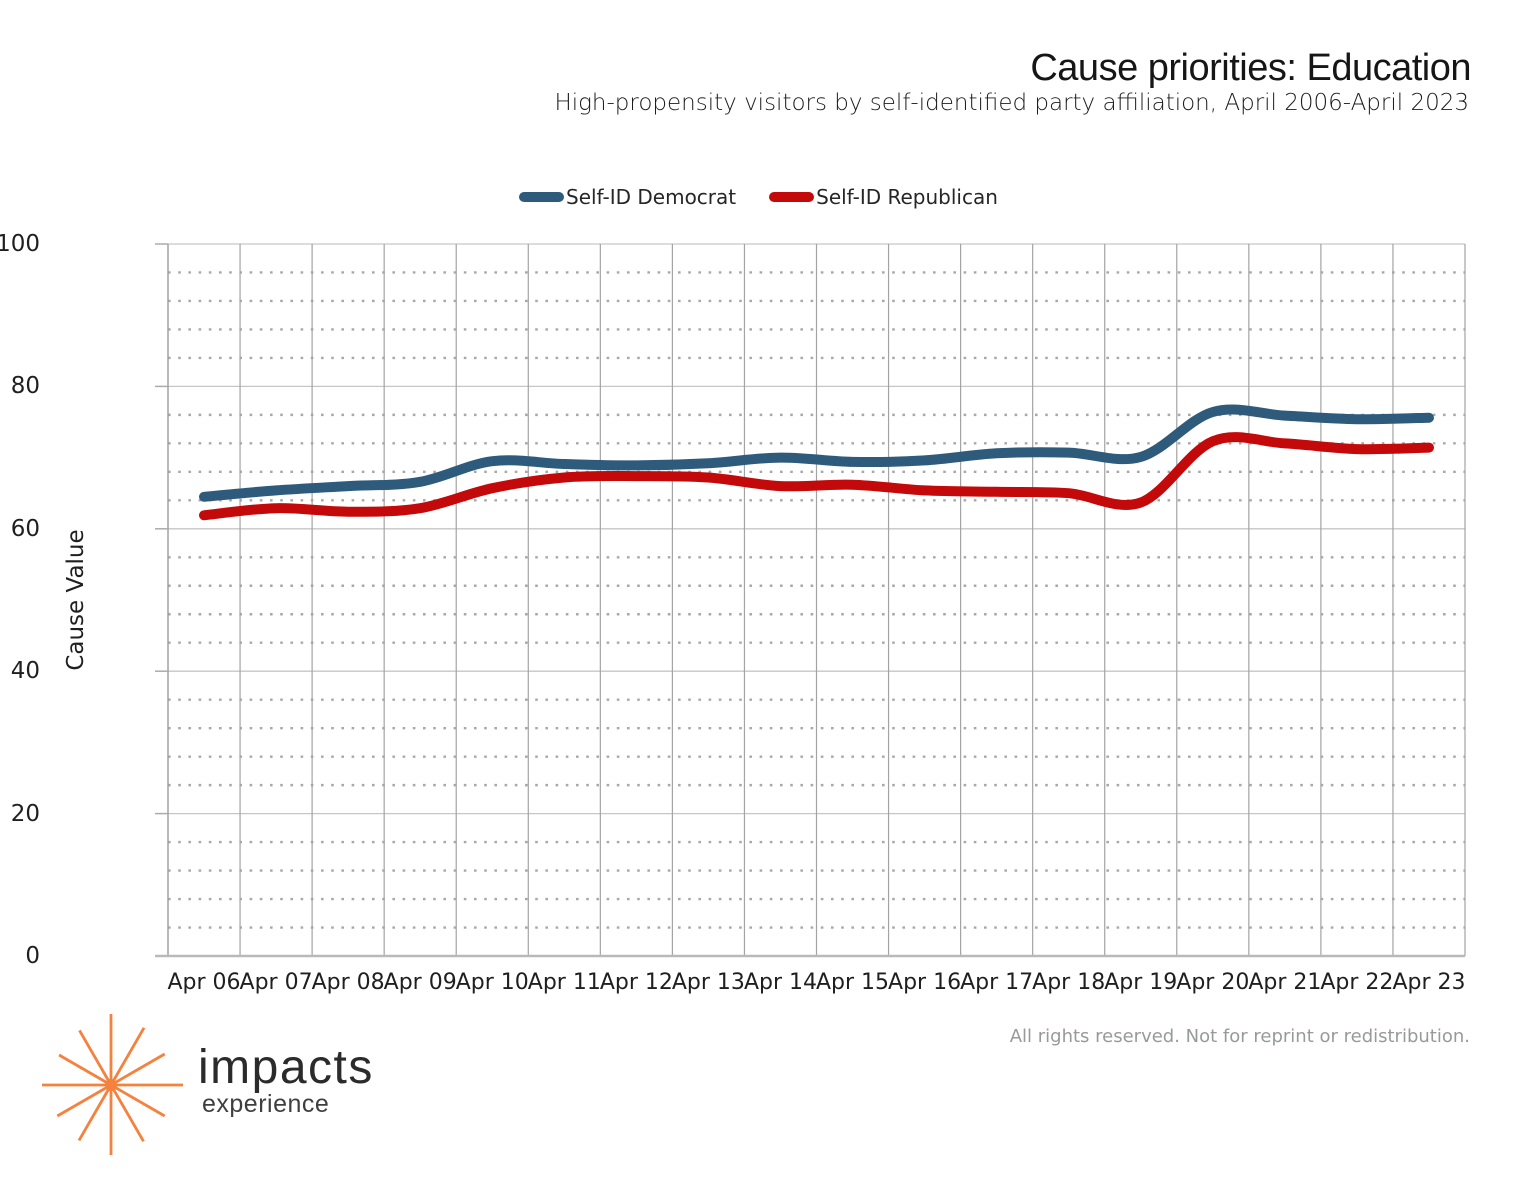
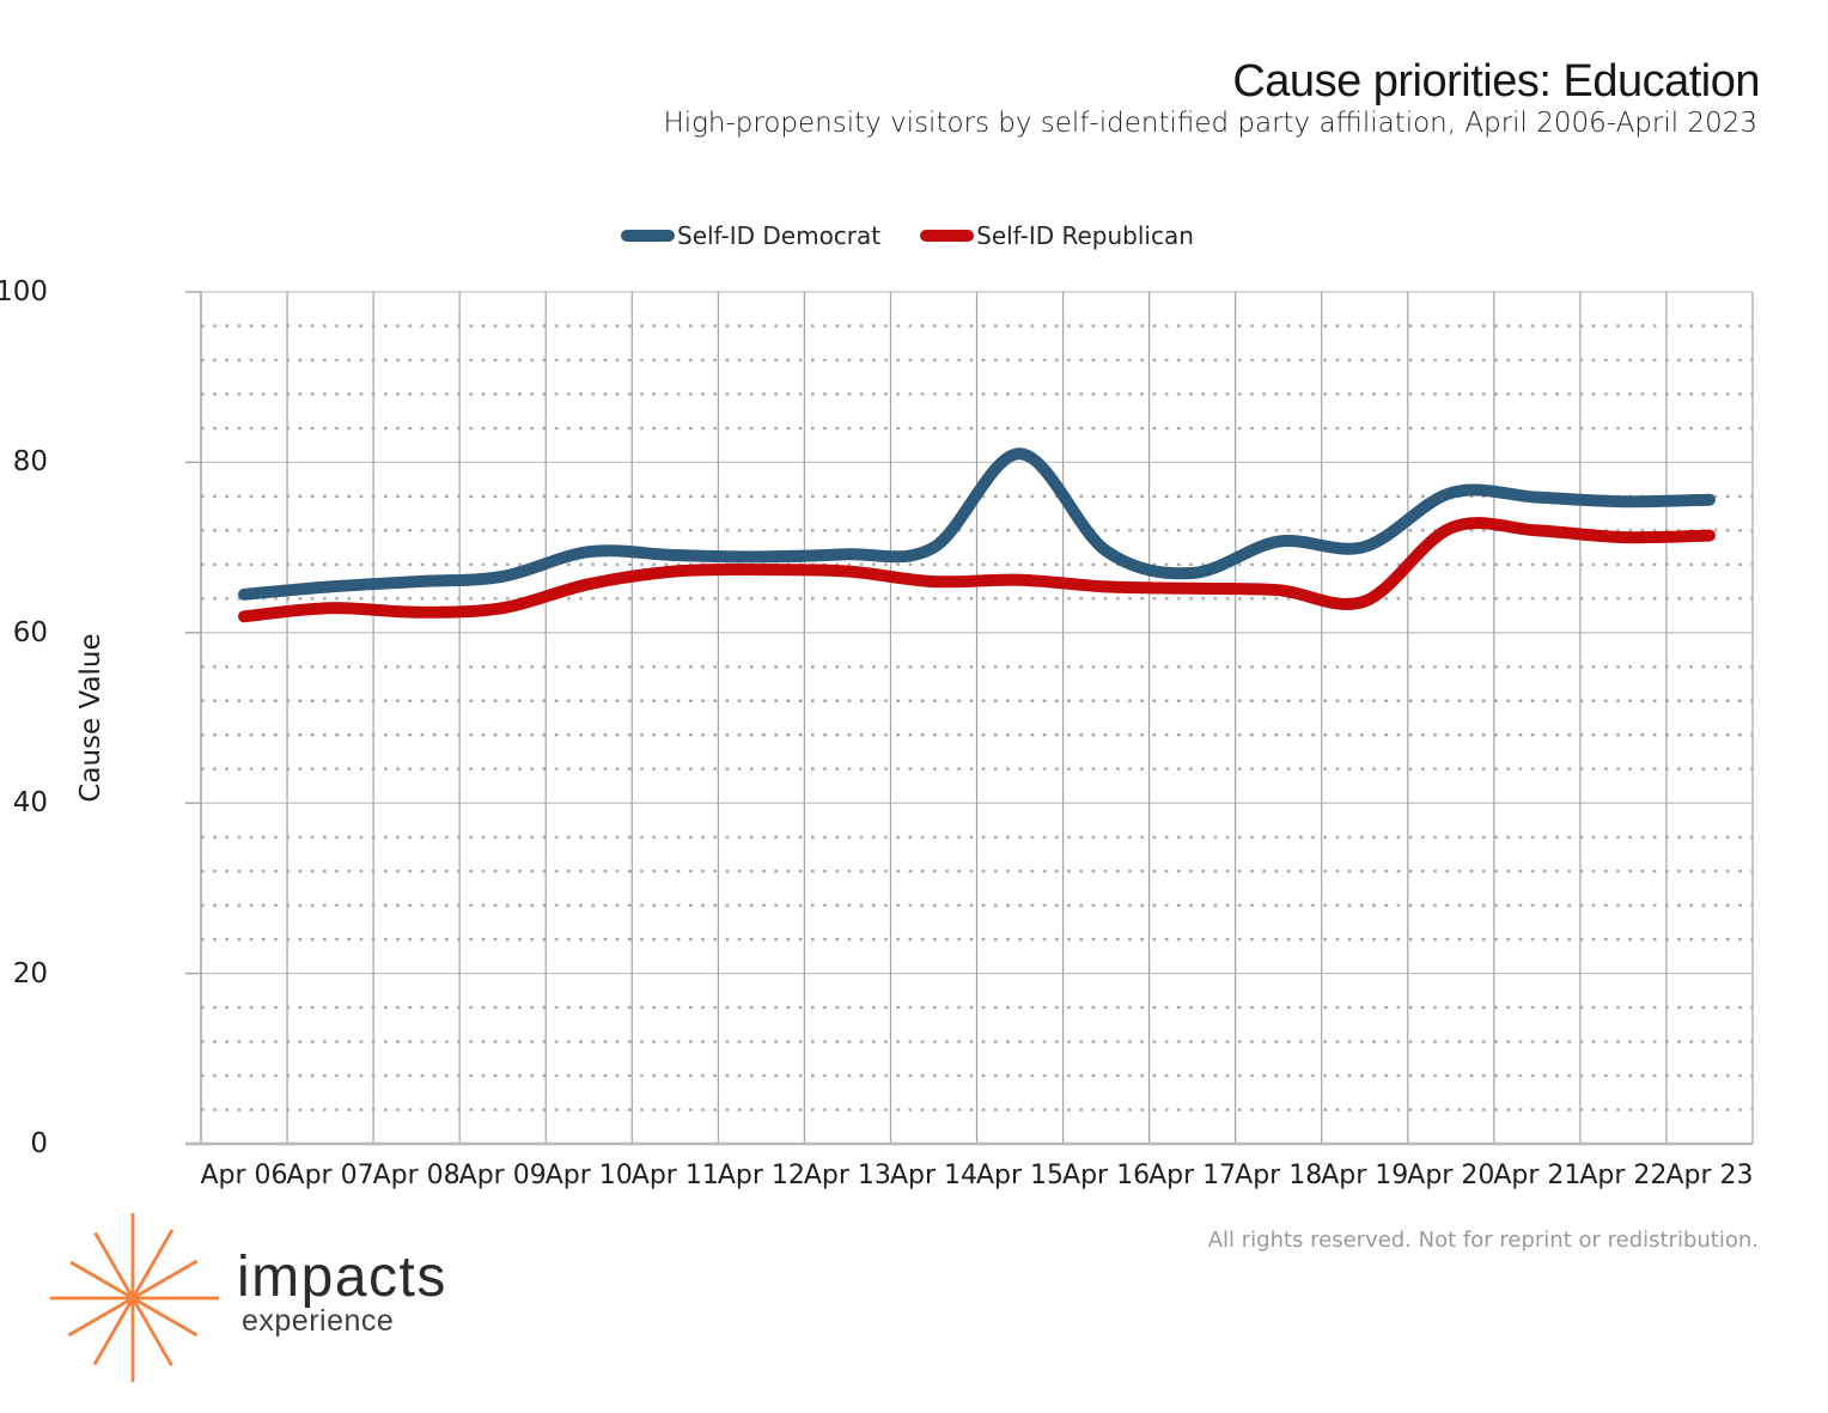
Self-ID Democrat/Apr 15: 69 -> 81
Self-ID Democrat/Apr 17: 71 -> 67
